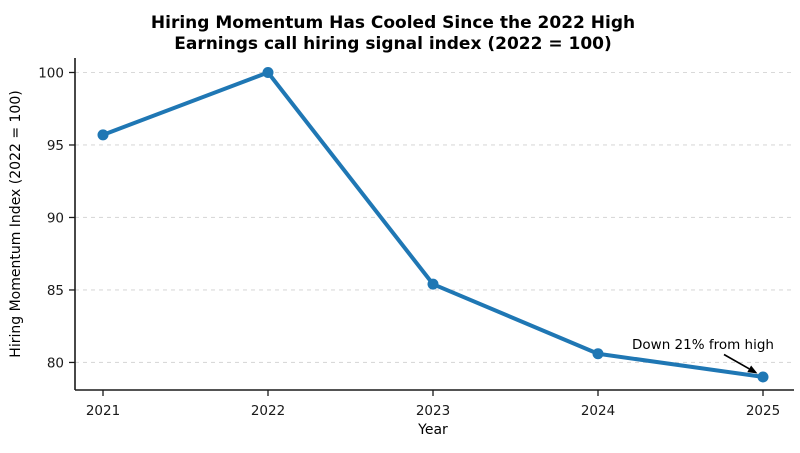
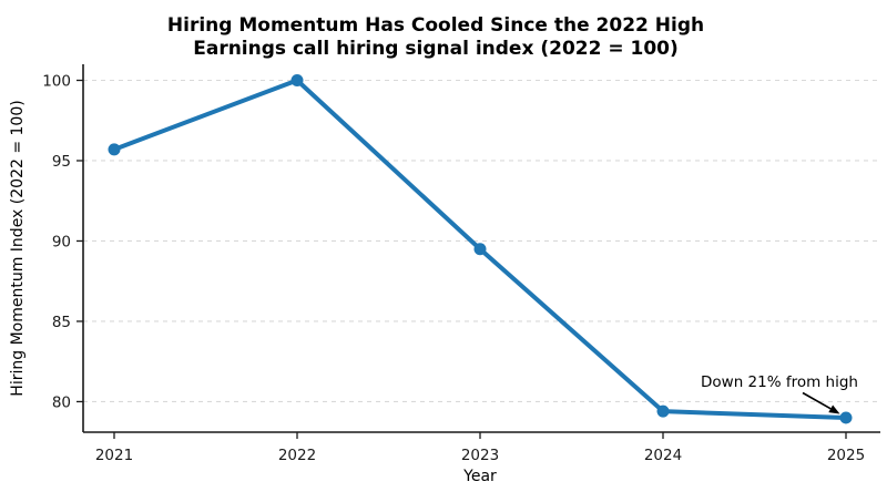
2023: 85.4 -> 89.5
2024: 80.6 -> 79.4
